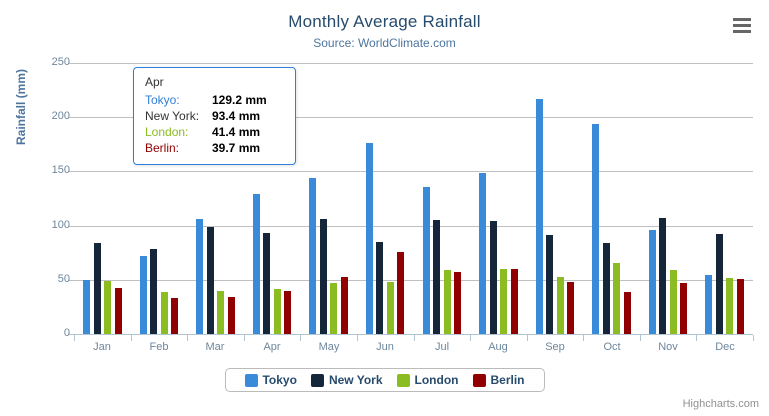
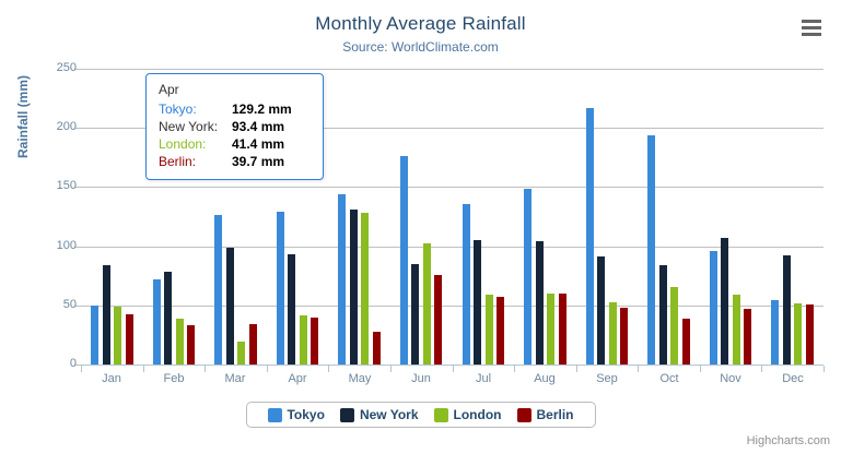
Tokyo/Mar: 106 -> 126
London/Mar: 39 -> 19
New York/May: 106 -> 131
London/May: 47 -> 128
Berlin/May: 53 -> 28
London/Jun: 48 -> 102
